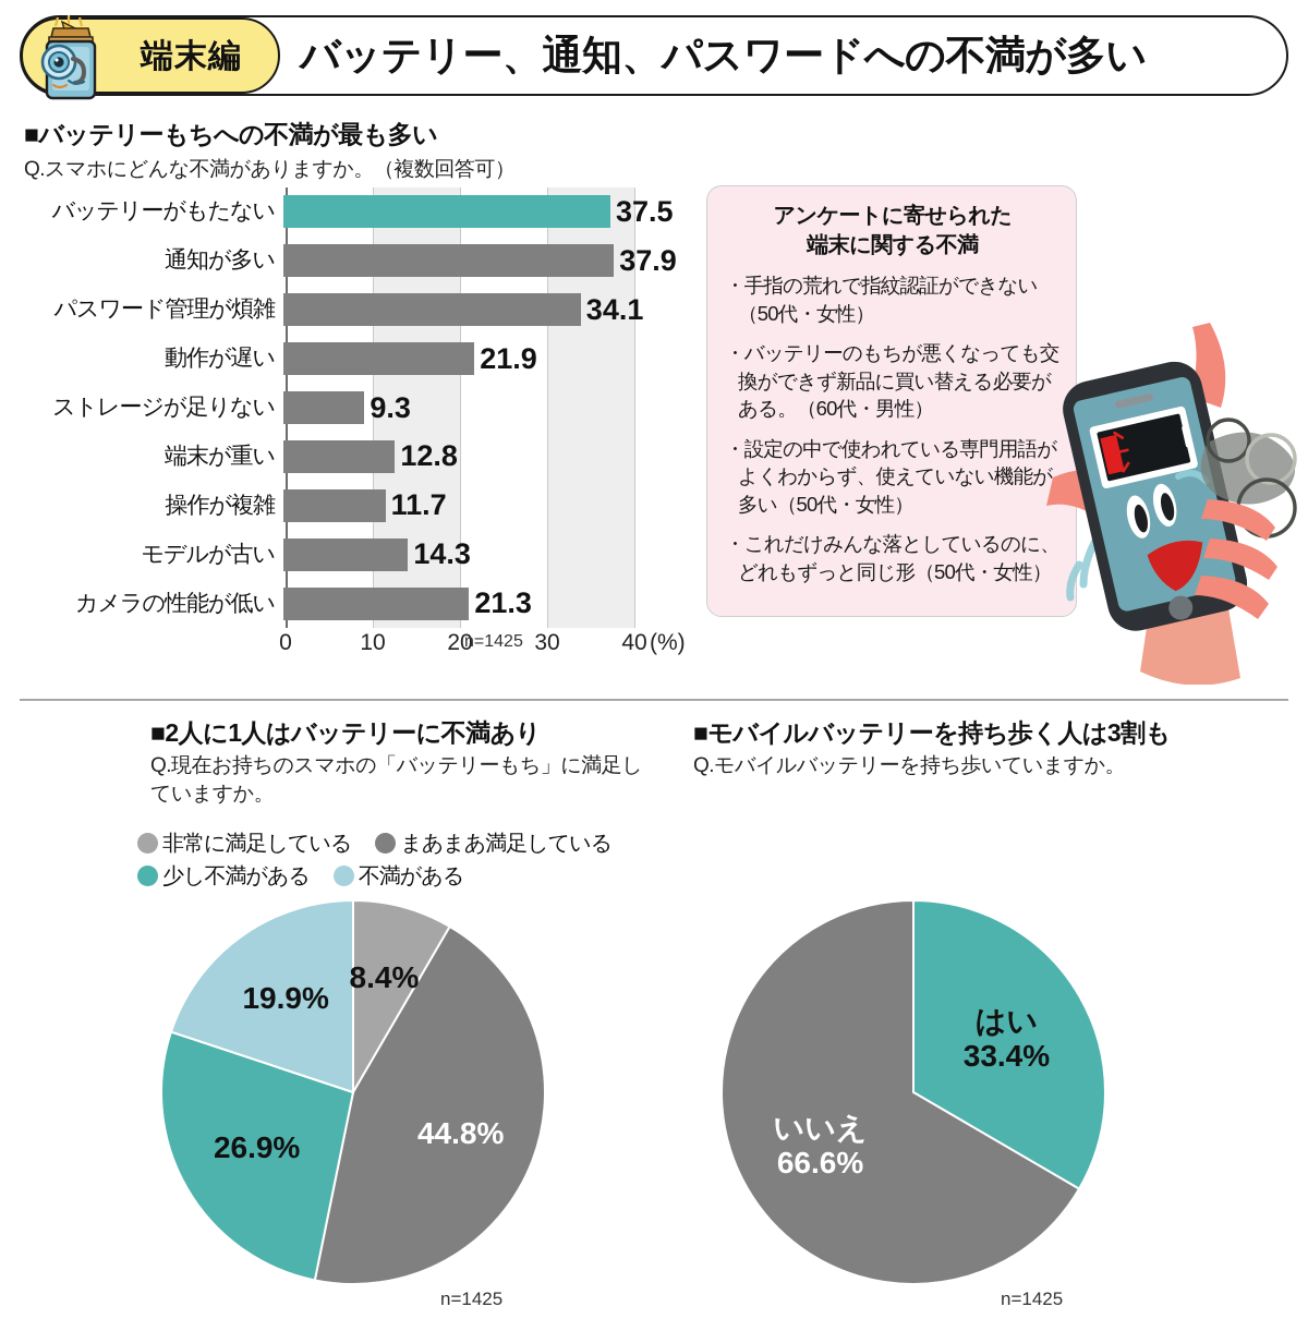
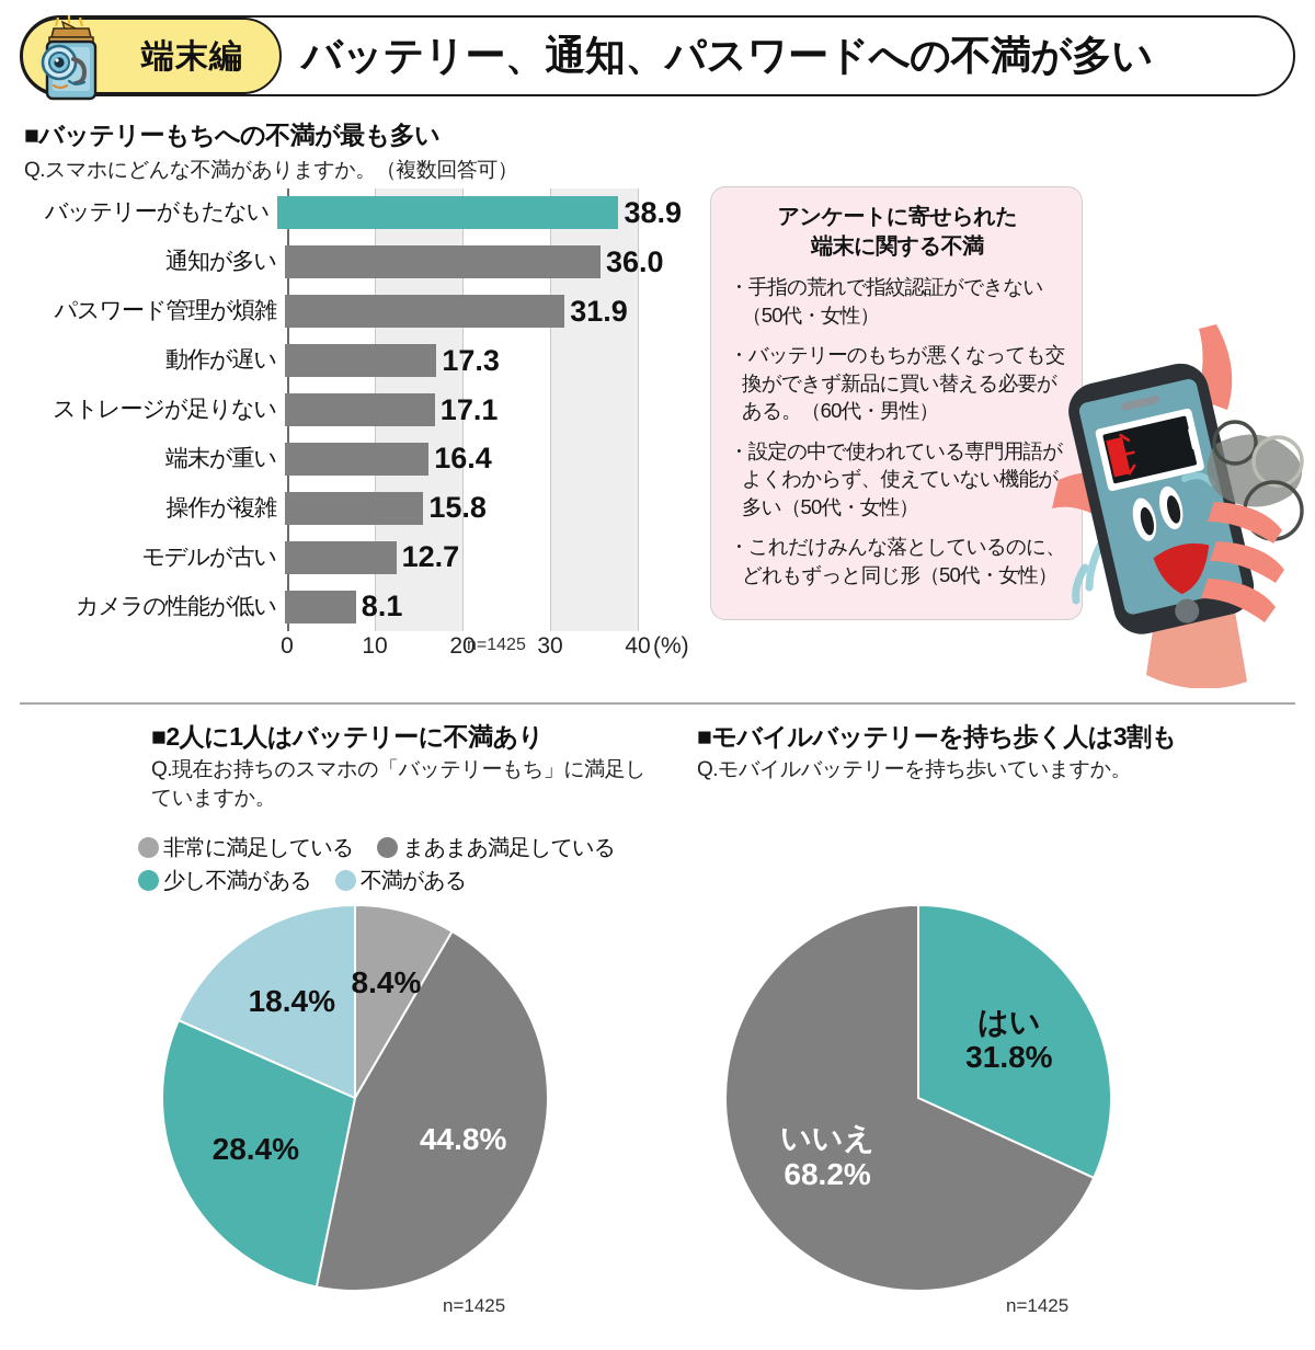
■バッテリーもちへの不満が最も多い/バッテリーがもたない: 37.5 -> 38.9
■バッテリーもちへの不満が最も多い/通知が多い: 37.9 -> 36.0
■バッテリーもちへの不満が最も多い/パスワード管理が煩雑: 34.1 -> 31.9
■バッテリーもちへの不満が最も多い/動作が遅い: 21.9 -> 17.3
■バッテリーもちへの不満が最も多い/ストレージが足りない: 9.3 -> 17.1
■バッテリーもちへの不満が最も多い/端末が重い: 12.8 -> 16.4
■バッテリーもちへの不満が最も多い/操作が複雑: 11.7 -> 15.8
■バッテリーもちへの不満が最も多い/モデルが古い: 14.3 -> 12.7
■バッテリーもちへの不満が最も多い/カメラの性能が低い: 21.3 -> 8.1
■2人に1人はバッテリーに不満あり/少し不満がある: 26.9% -> 28.4%
■2人に1人はバッテリーに不満あり/不満がある: 19.9% -> 18.4%
■モバイルバッテリーを持ち歩く人は3割も/はい: 33.4% -> 31.8%
■モバイルバッテリーを持ち歩く人は3割も/いいえ: 66.6% -> 68.2%
